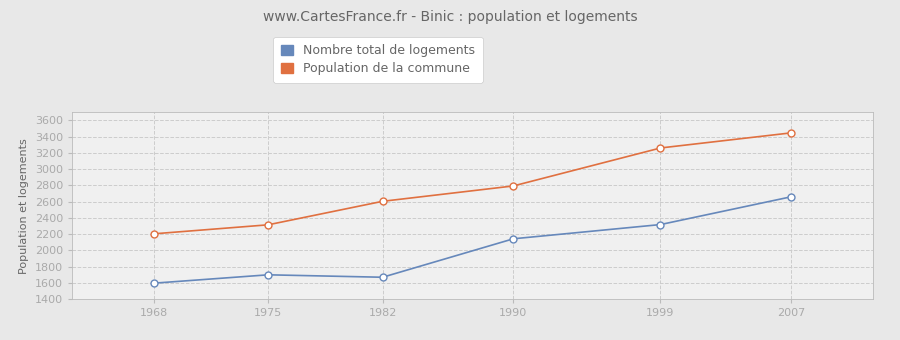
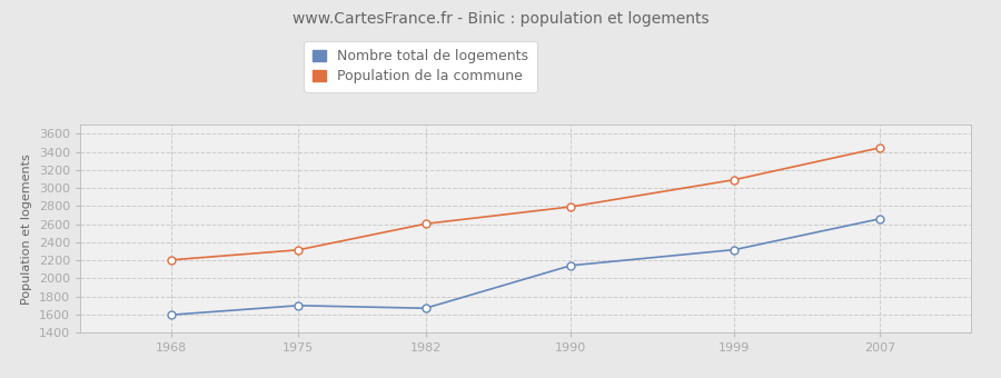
Population de la commune/1999: 3260 -> 3090
